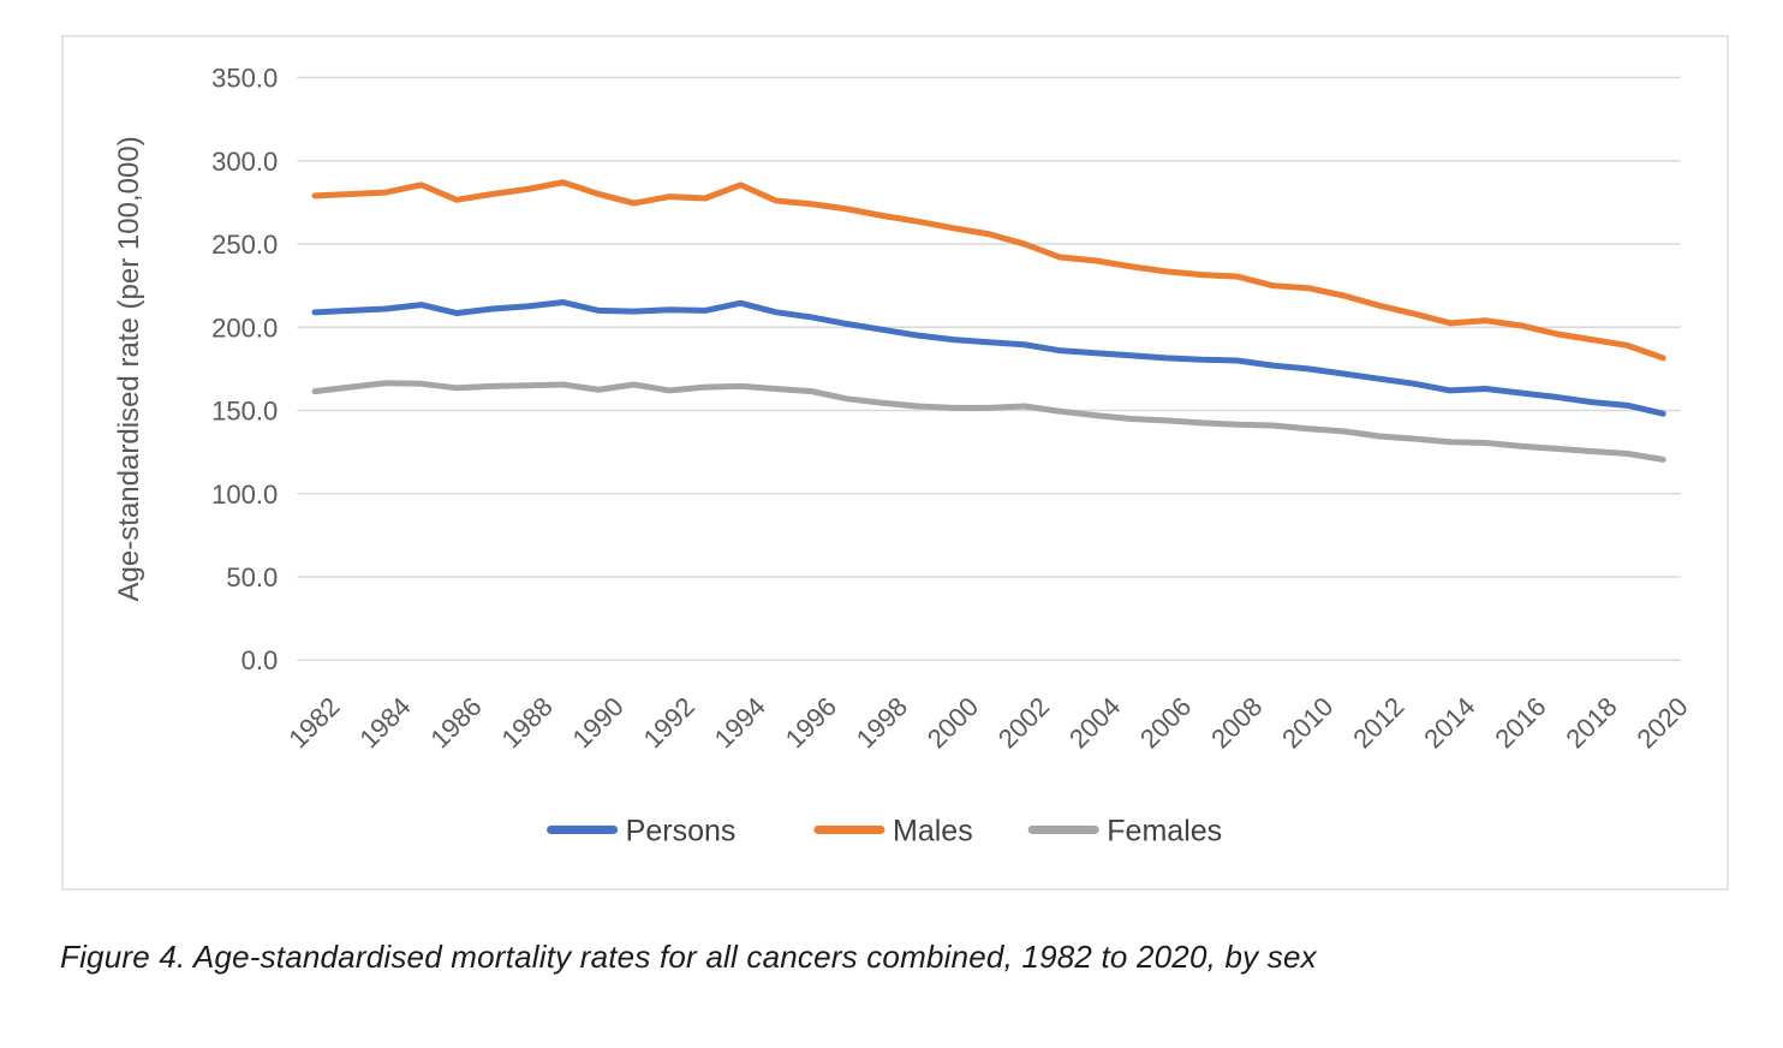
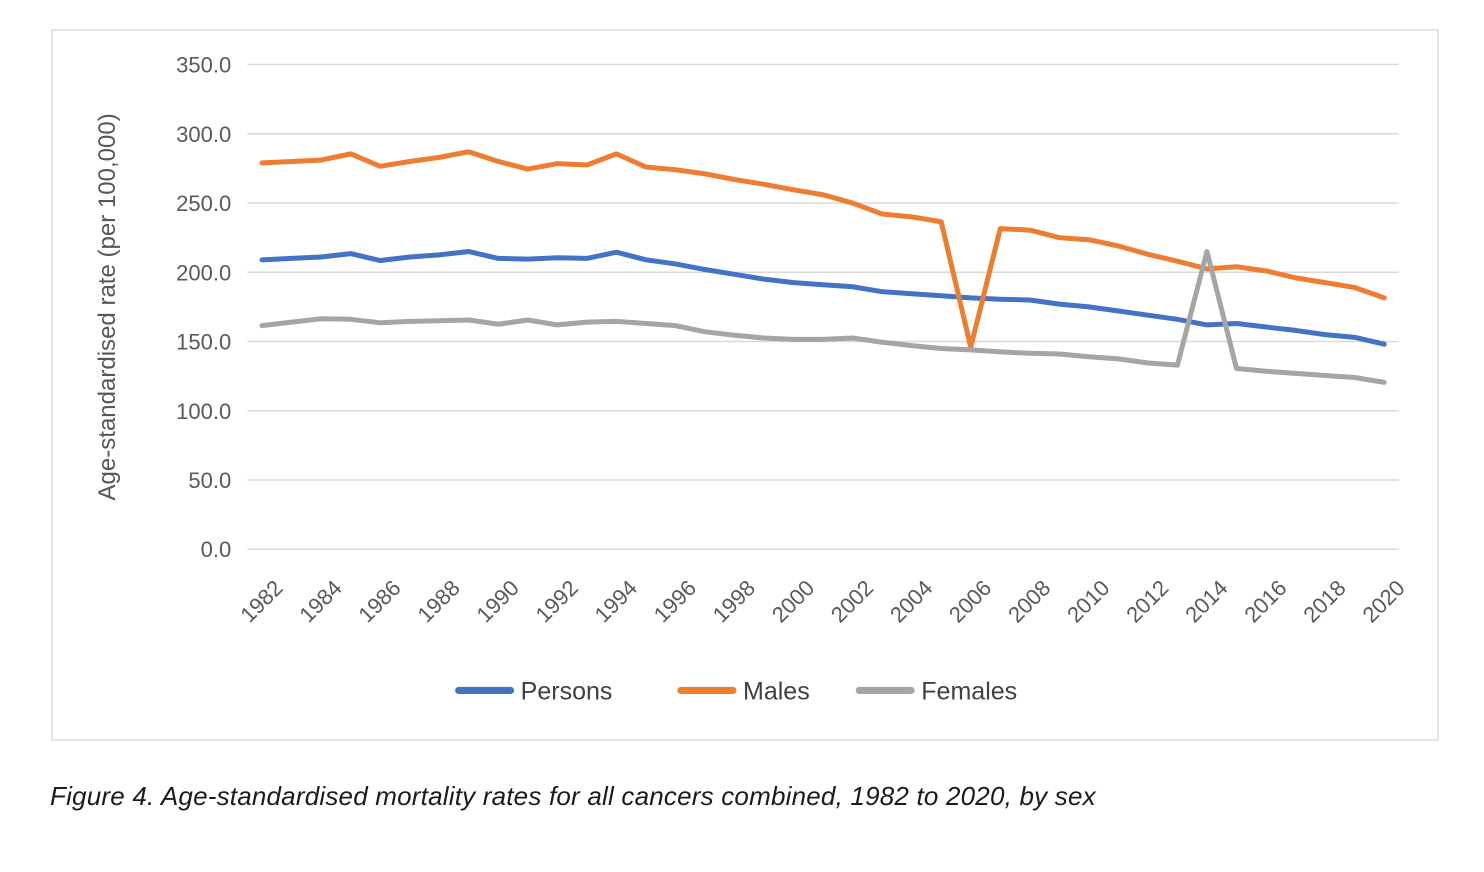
Males/2006: 234 -> 146
Females/2014: 131 -> 215
